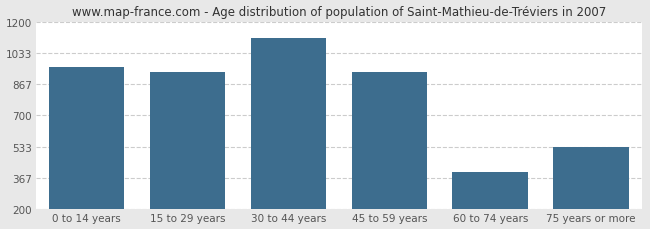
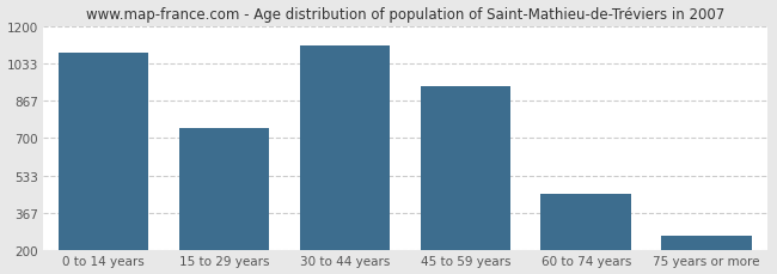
0 to 14 years: 960 -> 1080
15 to 29 years: 930 -> 740
60 to 74 years: 400 -> 450
75 years or more: 530 -> 270
